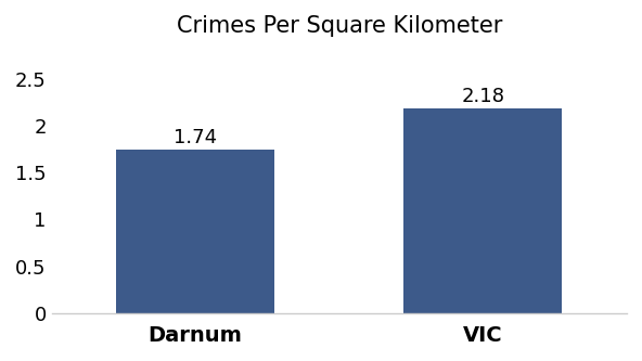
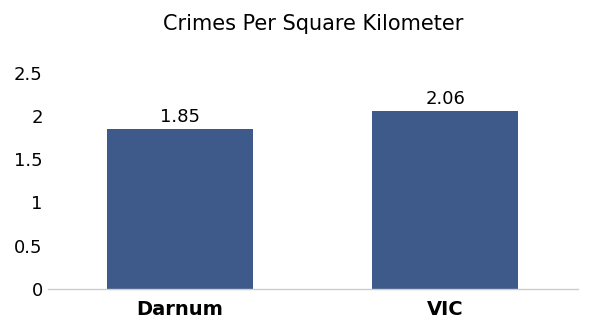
Darnum: 1.74 -> 1.85
VIC: 2.18 -> 2.06
